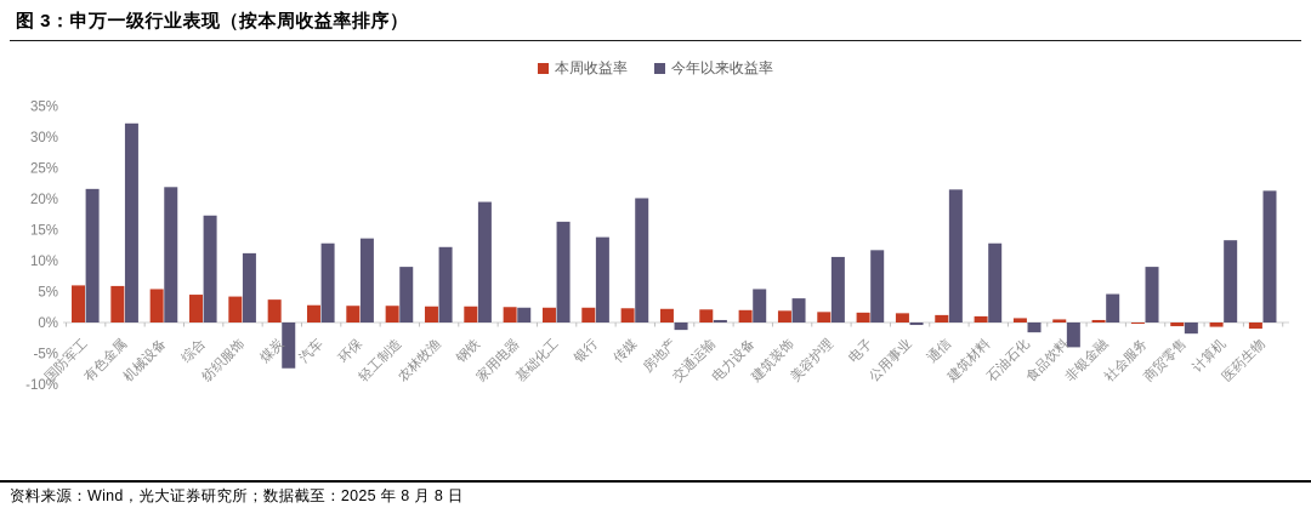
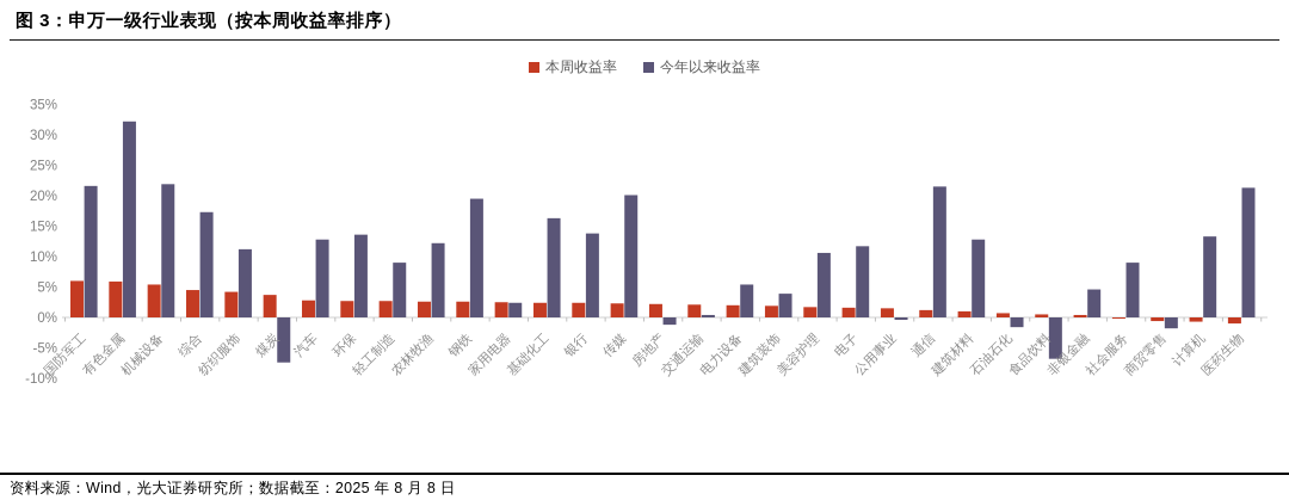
今年以来收益率/食品饮料: -4% -> -7%
